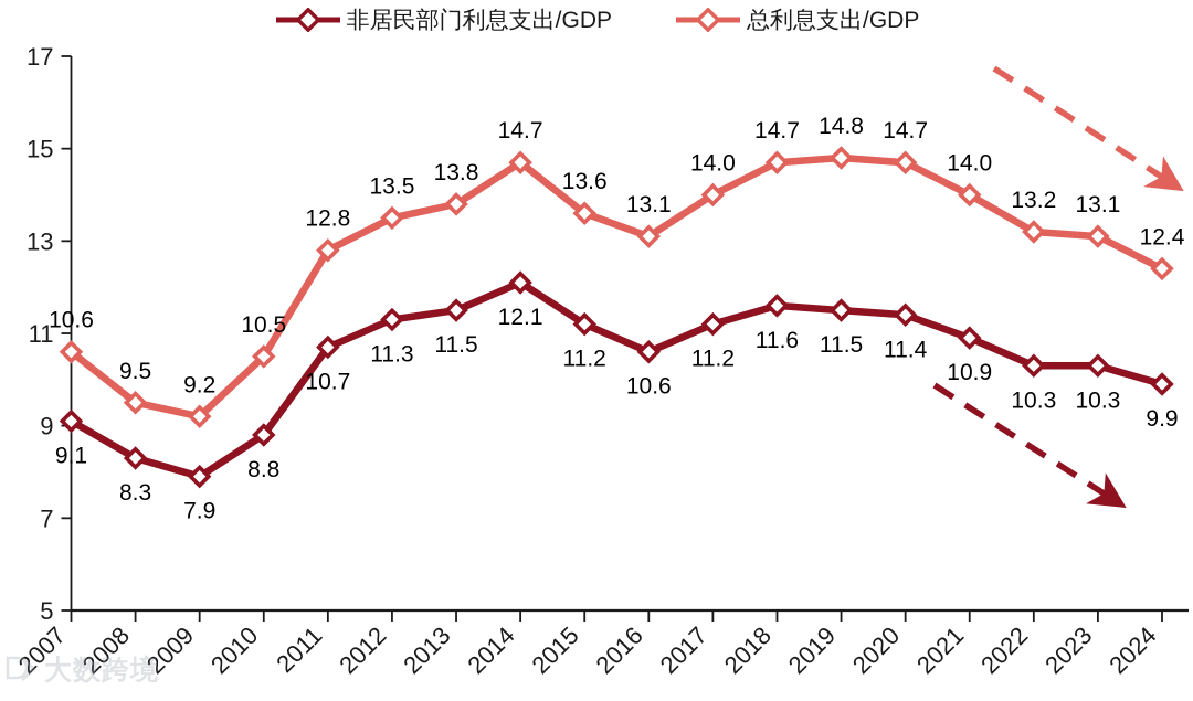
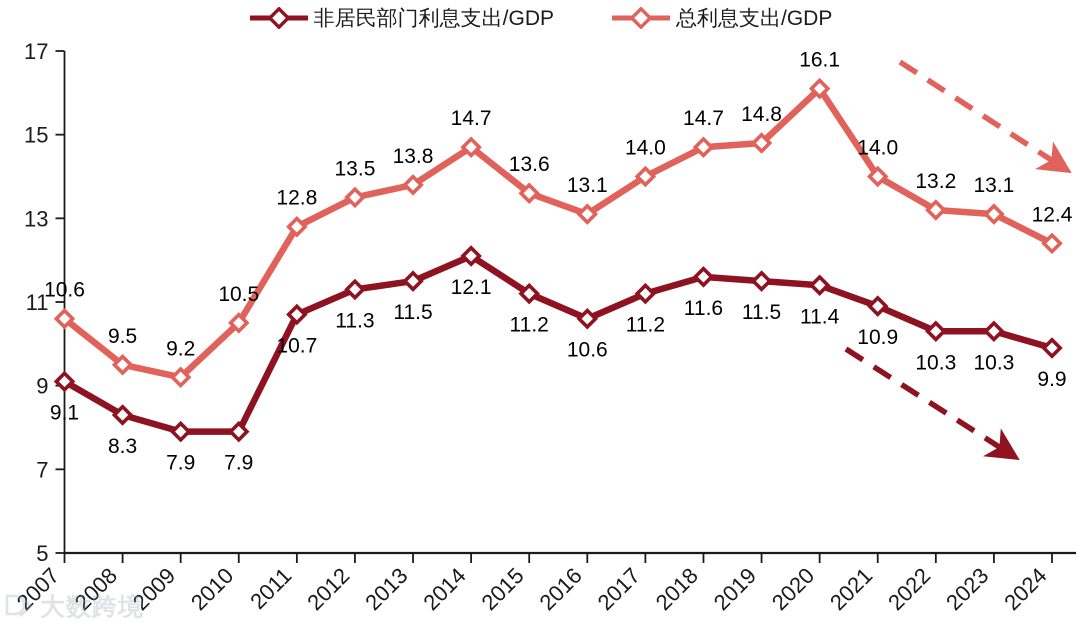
非居民部门利息支出/GDP/2010: 8.8 -> 7.9
总利息支出/GDP/2020: 14.7 -> 16.1
